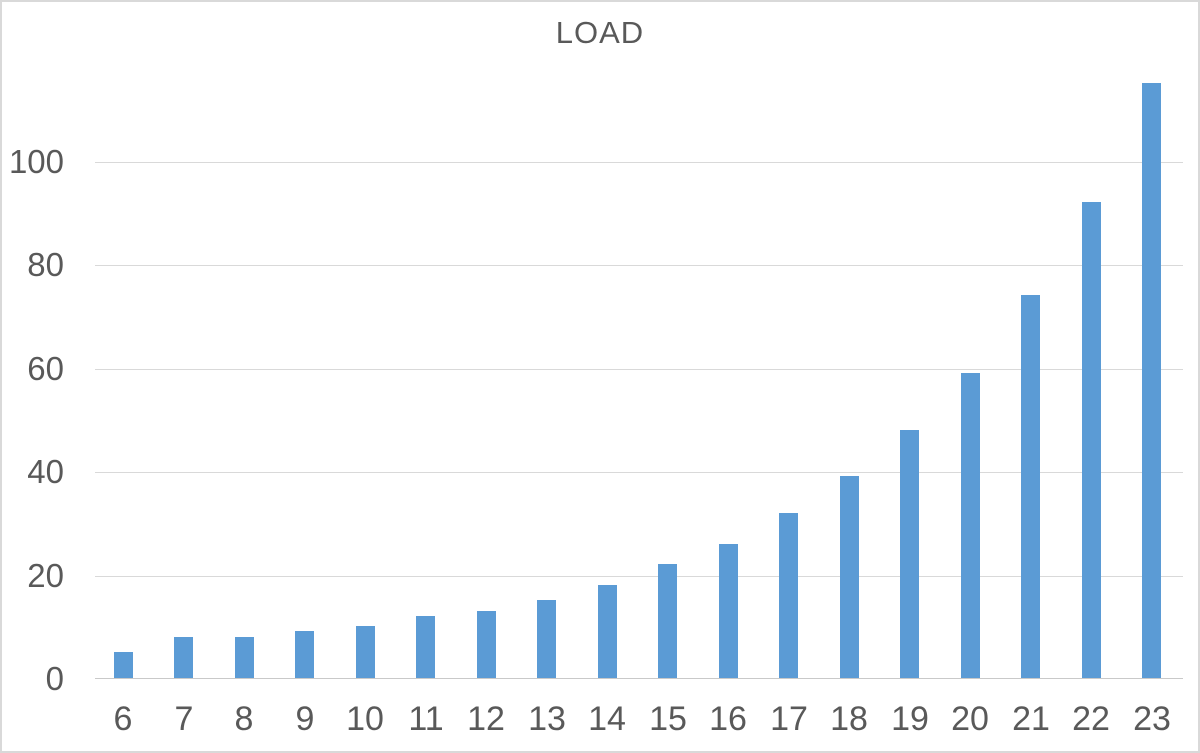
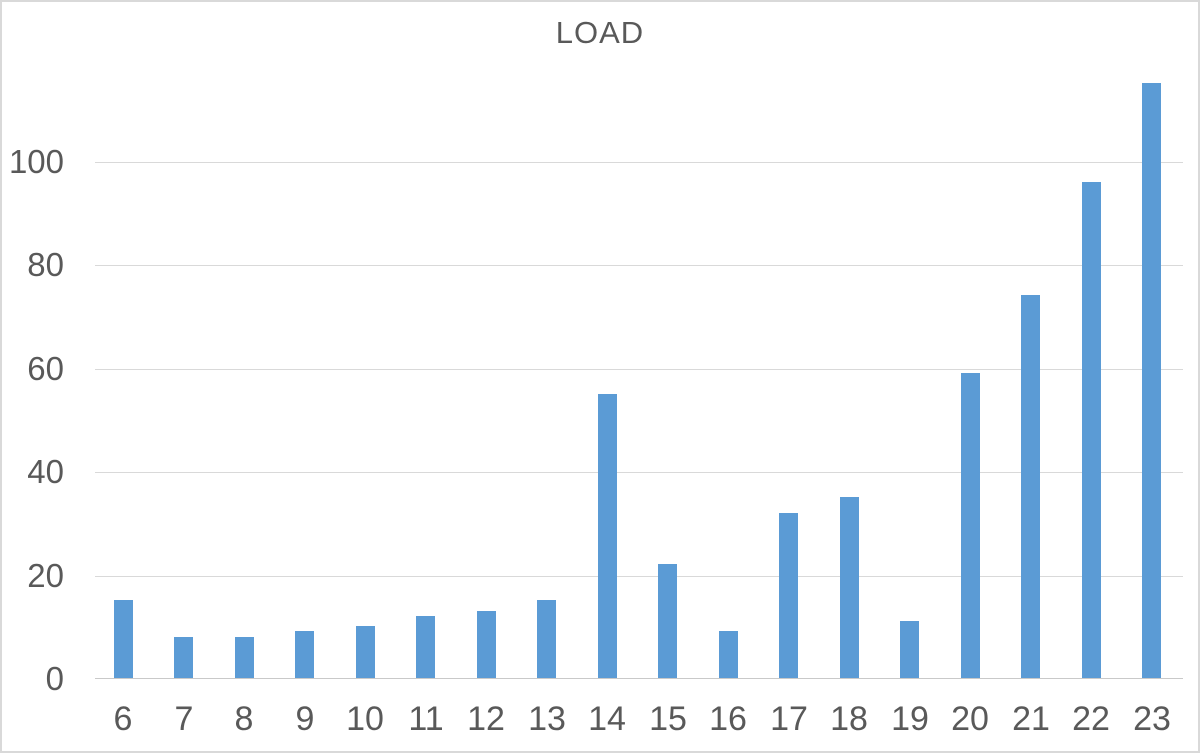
6: 5 -> 15
14: 18 -> 55
16: 26 -> 9
18: 39 -> 35
19: 48 -> 11
22: 92 -> 96
